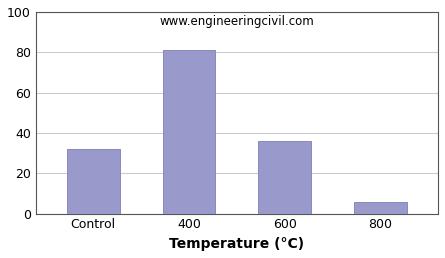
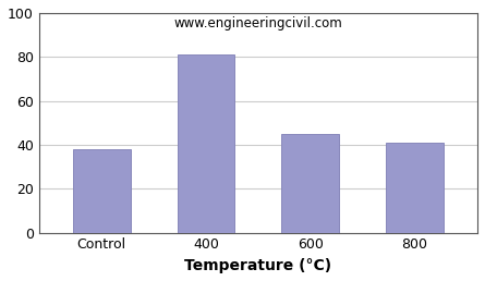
Control: 32 -> 38
600: 36 -> 45
800: 6 -> 41
